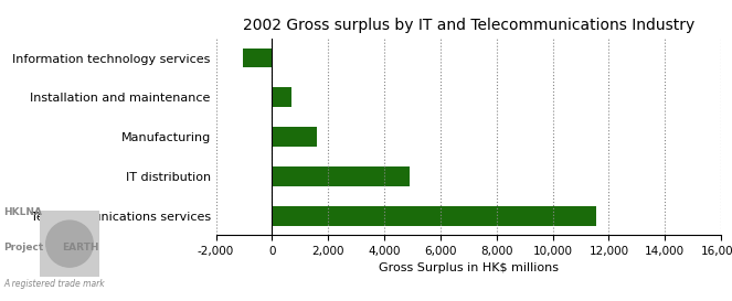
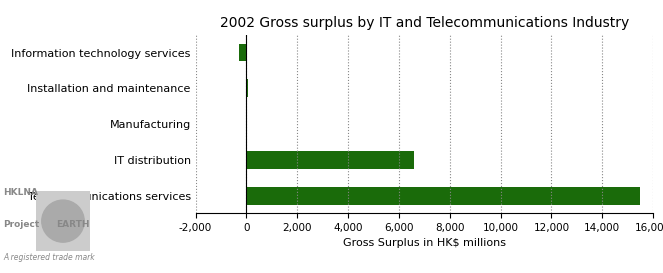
Information technology services: -1,050 -> -280
Installation and maintenance: 700 -> 50
Manufacturing: 1,600 -> 30
IT distribution: 4,900 -> 6,600
Telecommunications services: 11,550 -> 15,500
